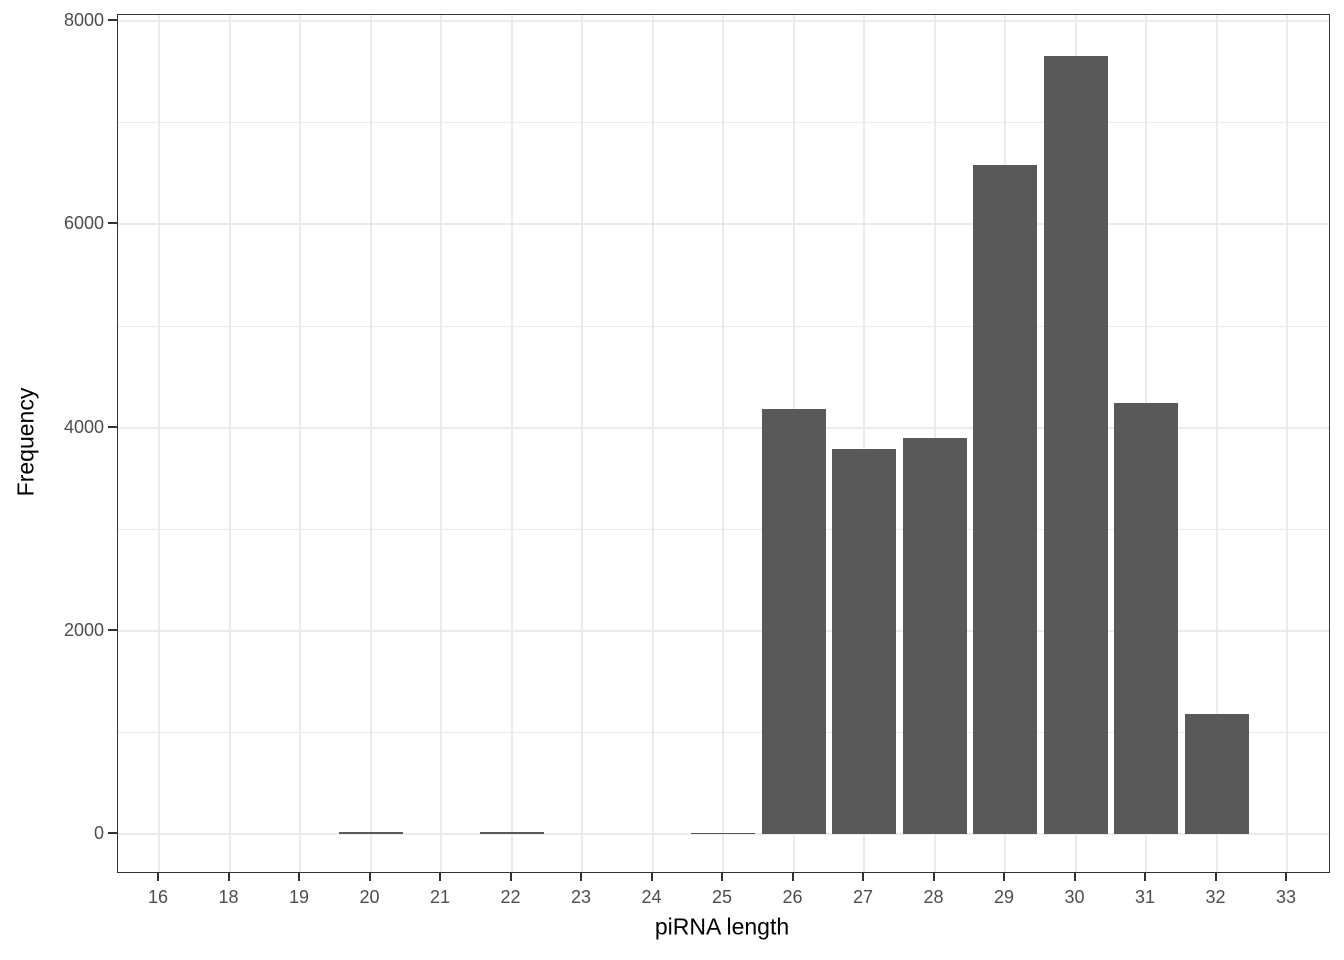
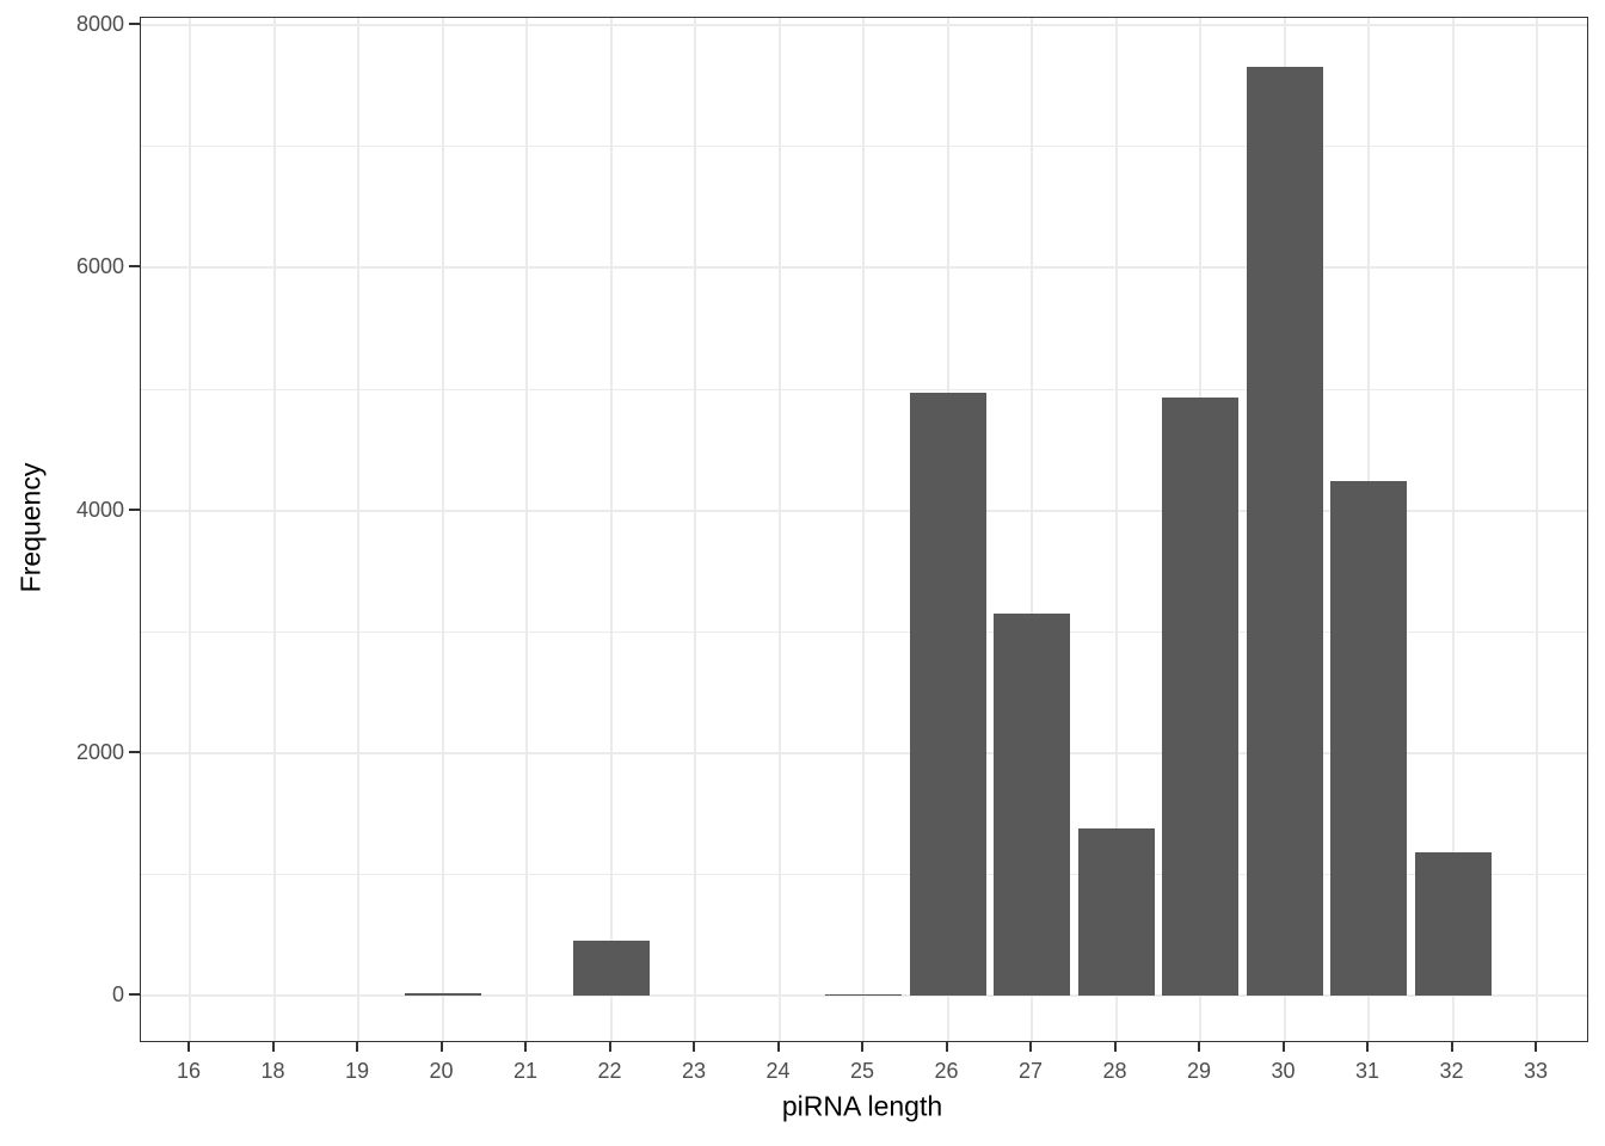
22: 20 -> 450
26: 4180 -> 4970
27: 3790 -> 3150
28: 3900 -> 1380
29: 6590 -> 4930
